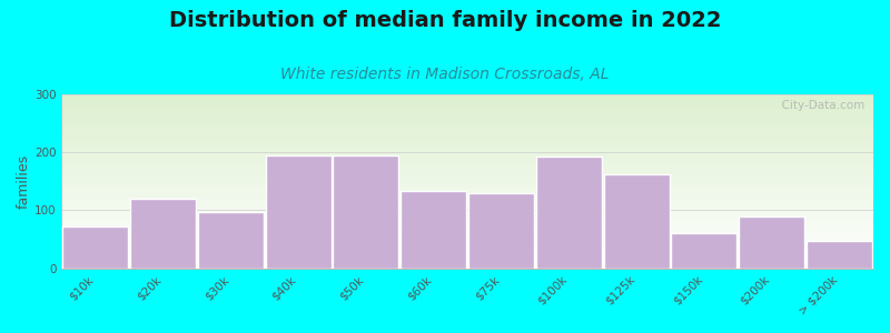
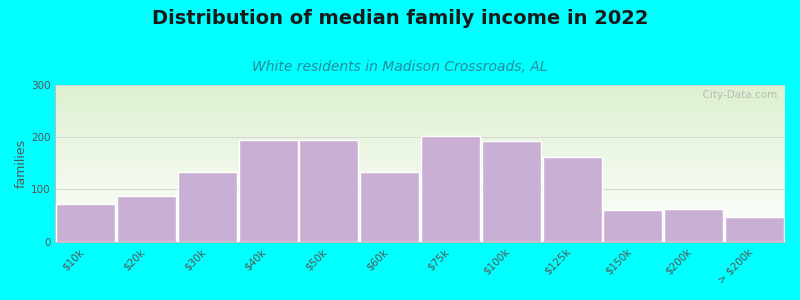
$20k: 120 -> 88
$30k: 98 -> 133
$75k: 130 -> 202
$200k: 90 -> 63
